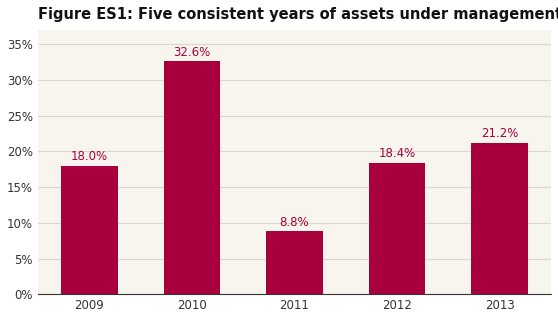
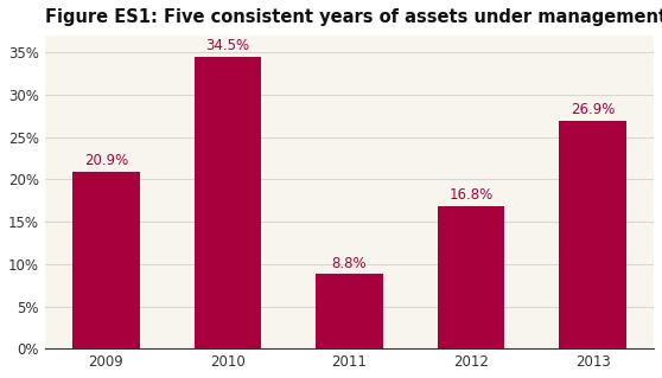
2009: 18.0% -> 20.9%
2010: 32.6% -> 34.5%
2012: 18.4% -> 16.8%
2013: 21.2% -> 26.9%
